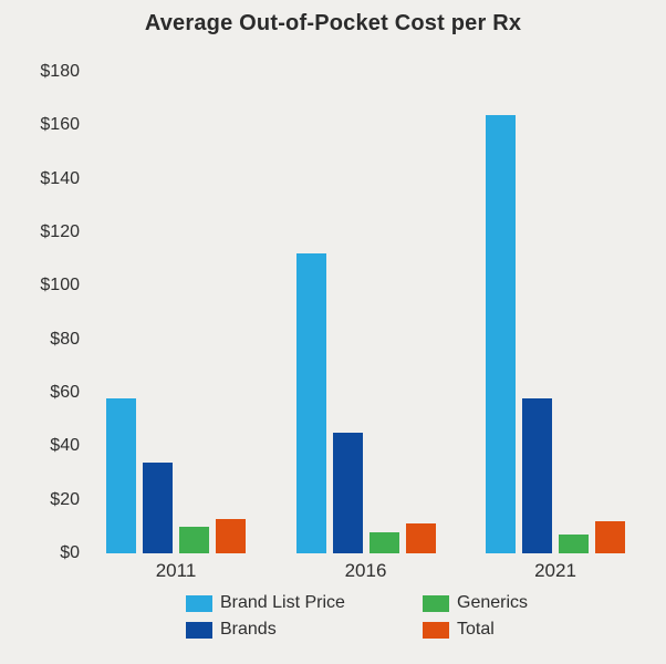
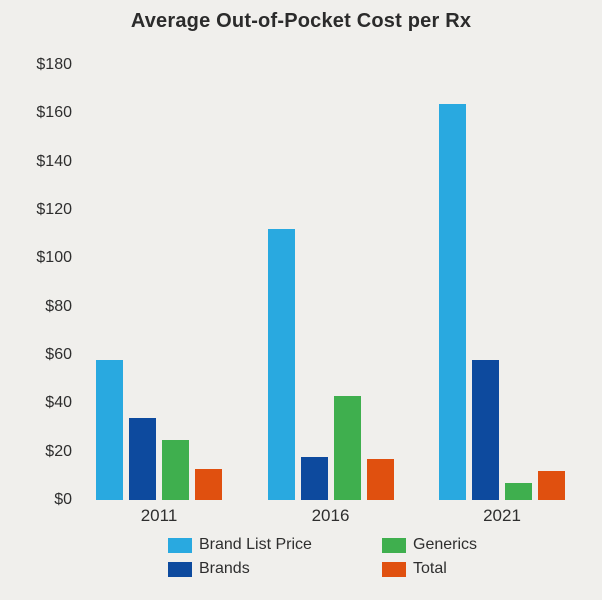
Generics/2011: $10 -> $25
Brands/2016: $45 -> $18
Generics/2016: $8 -> $43
Total/2016: $11 -> $17
